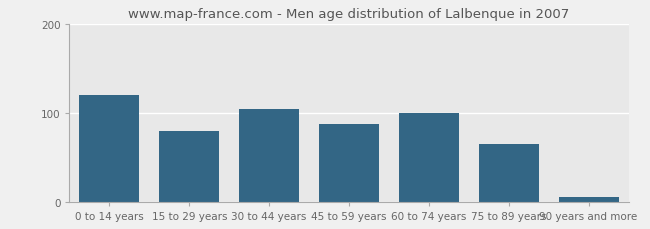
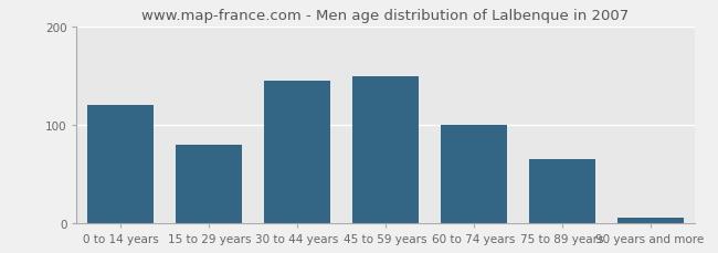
30 to 44 years: 104 -> 145
45 to 59 years: 88 -> 150
